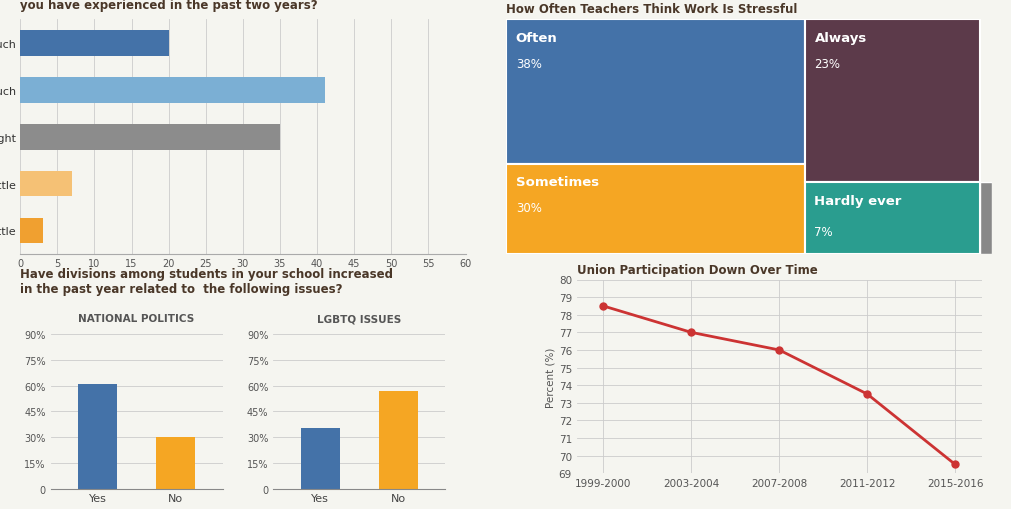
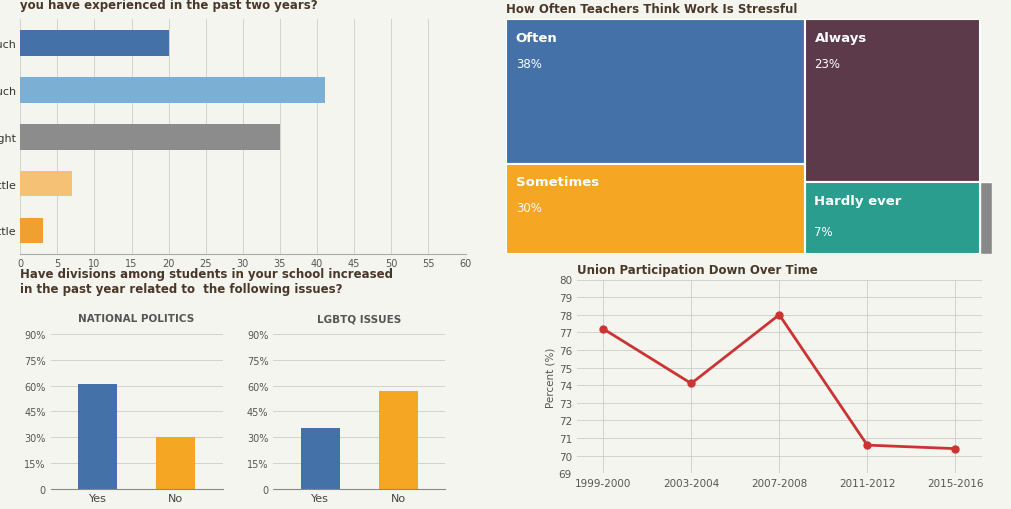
Union Participation Down Over Time/1999-2000: 78.5 -> 77.2
Union Participation Down Over Time/2003-2004: 77.0 -> 74.1
Union Participation Down Over Time/2007-2008: 76.0 -> 78.0
Union Participation Down Over Time/2011-2012: 73.5 -> 70.6
Union Participation Down Over Time/2015-2016: 69.5 -> 70.4
